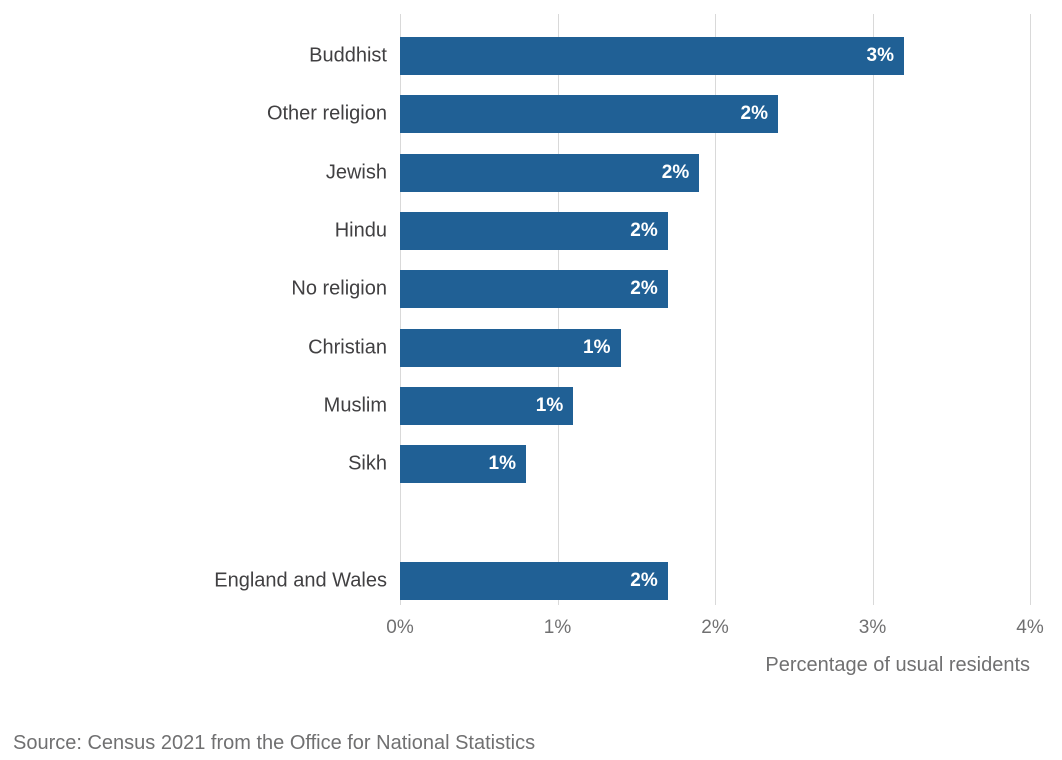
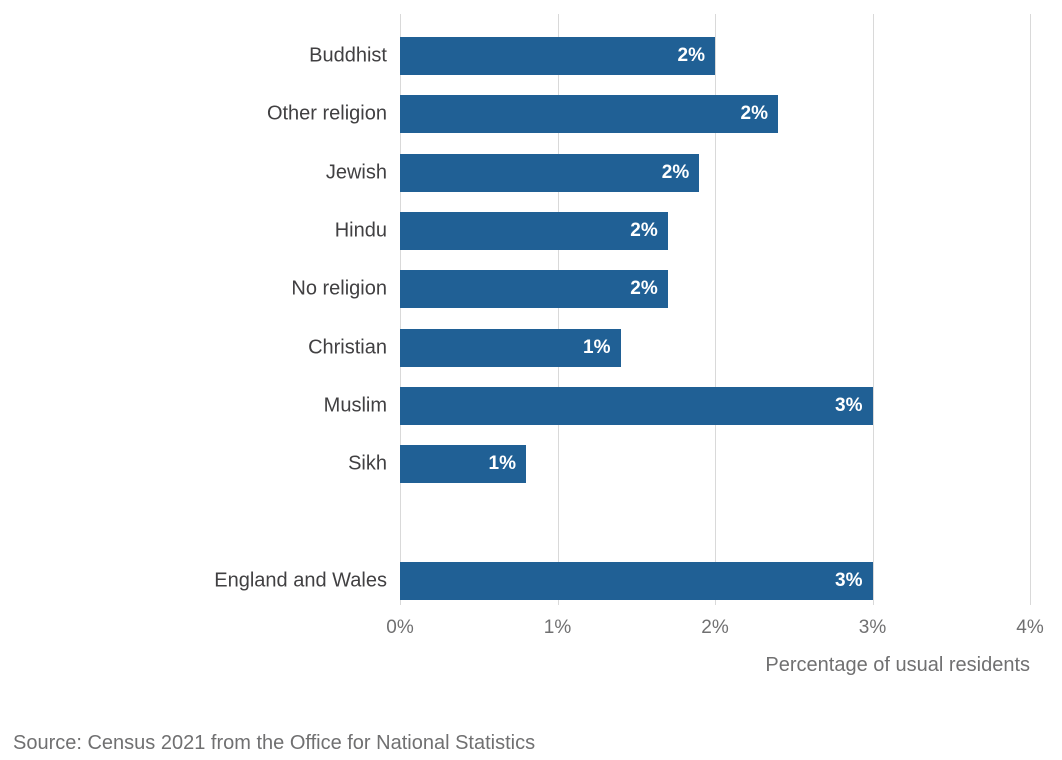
Buddhist: 3% -> 2%
Muslim: 1% -> 3%
England and Wales: 2% -> 3%
